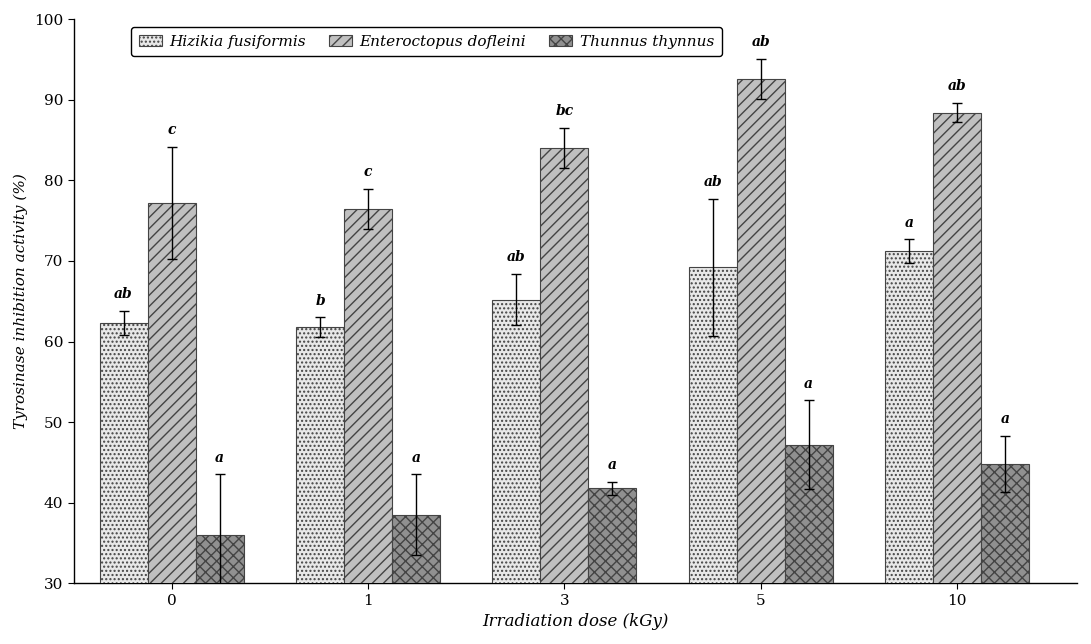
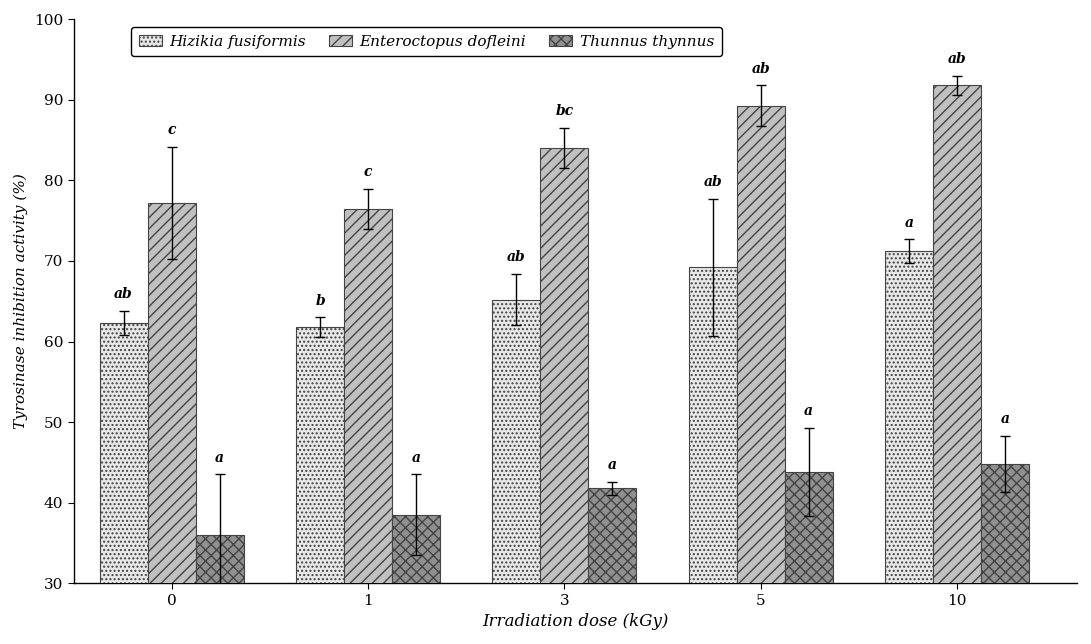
Enteroctopus dofleini/5: 92.6 -> 89.3
Thunnus thynnus/5: 47.2 -> 43.8
Enteroctopus dofleini/10: 88.4 -> 91.8
